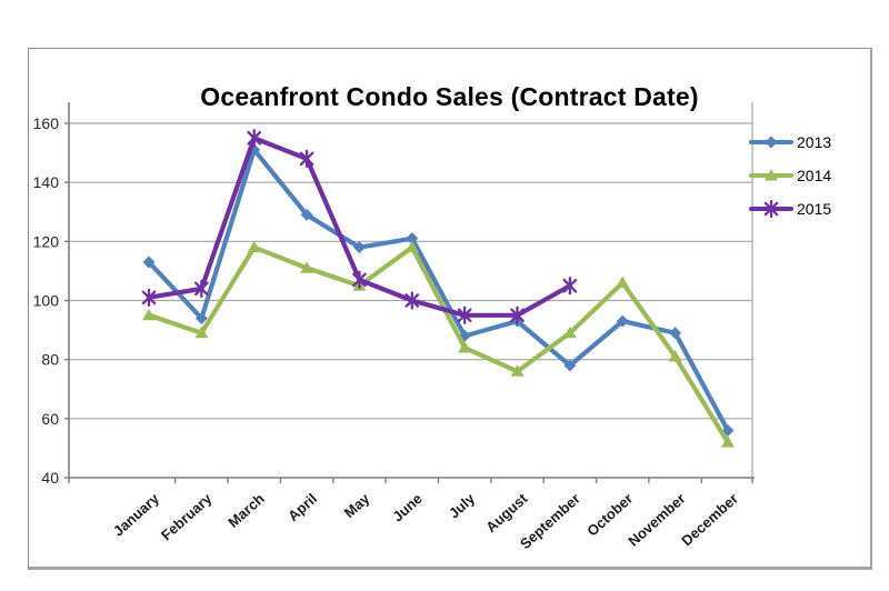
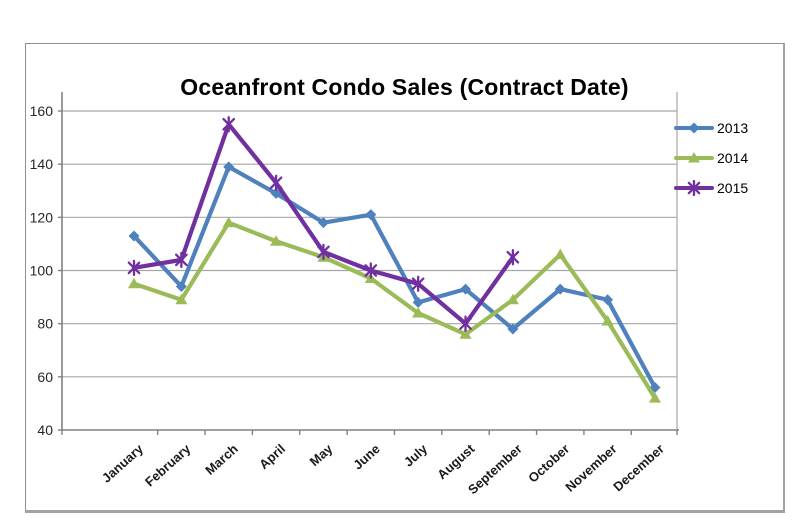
2013/March: 151 -> 139
2015/April: 148 -> 133
2014/June: 118 -> 97
2015/August: 95 -> 80
